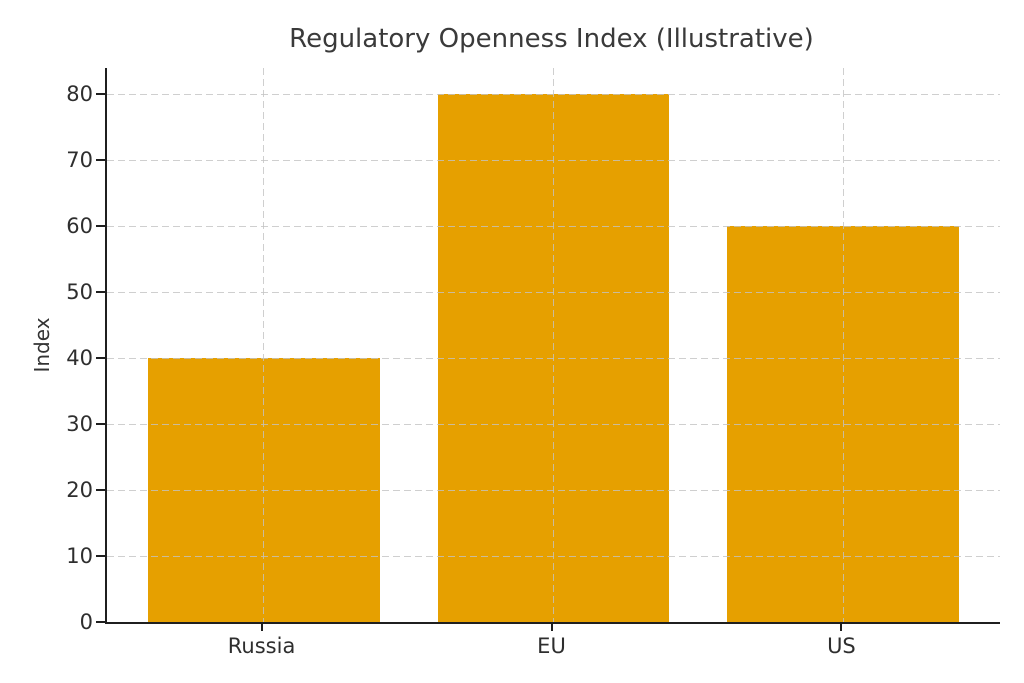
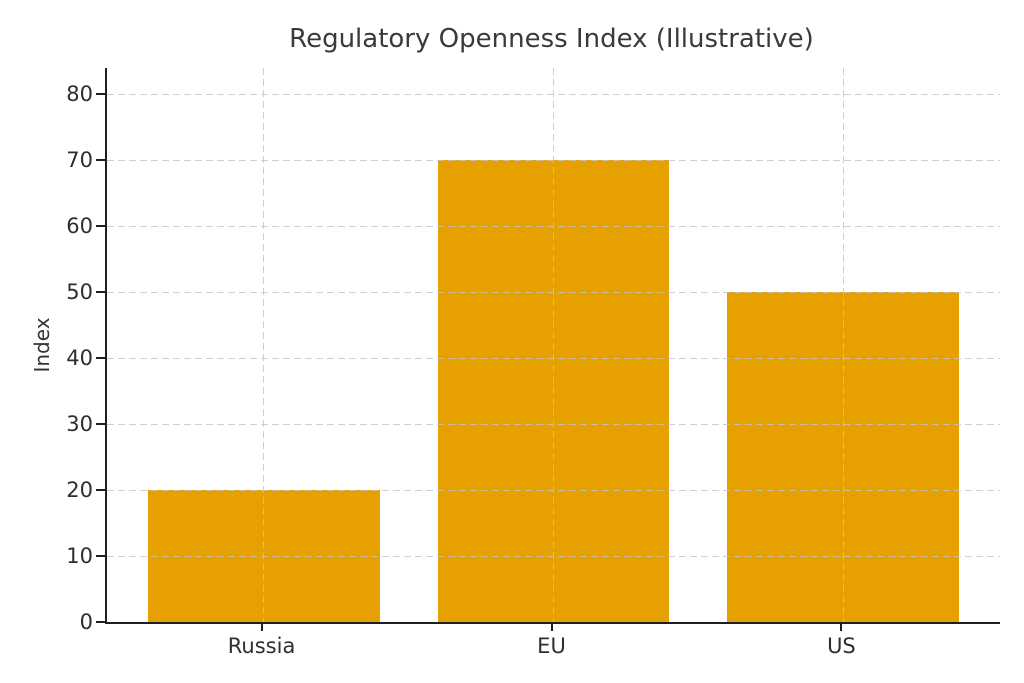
Russia: 40 -> 20
EU: 80 -> 70
US: 60 -> 50
